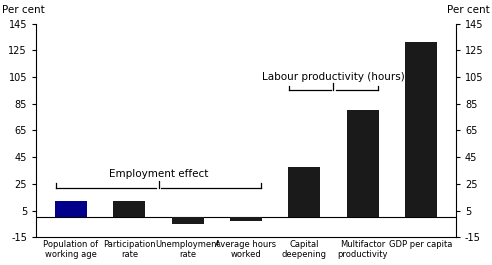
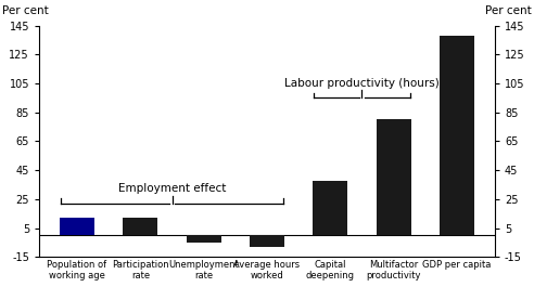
Average hours worked: -3 -> -8
GDP per capita: 131 -> 138
